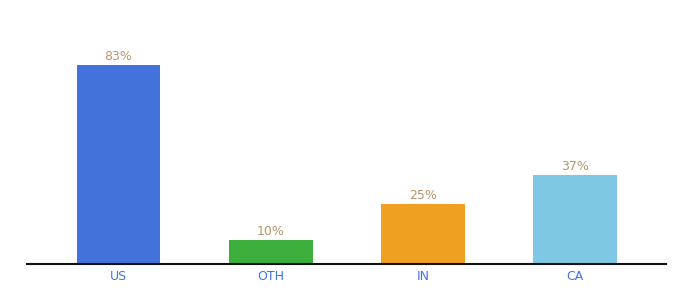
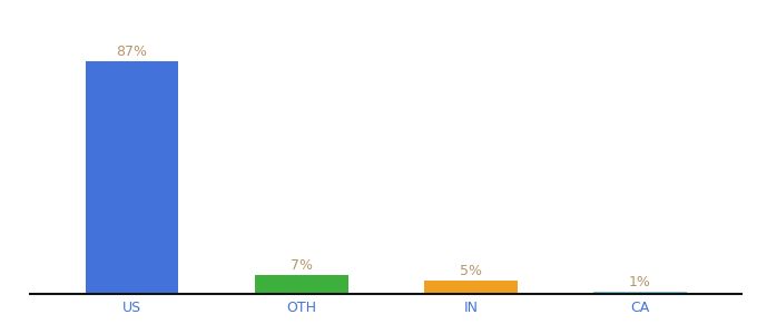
US: 83% -> 87%
OTH: 10% -> 7%
IN: 25% -> 5%
CA: 37% -> 1%
